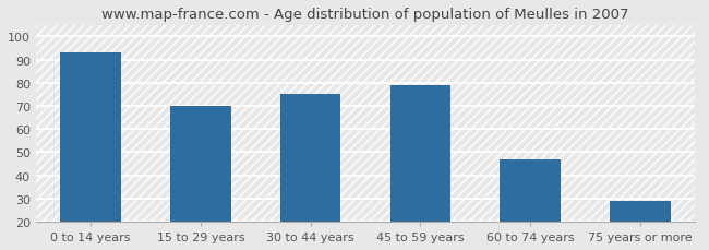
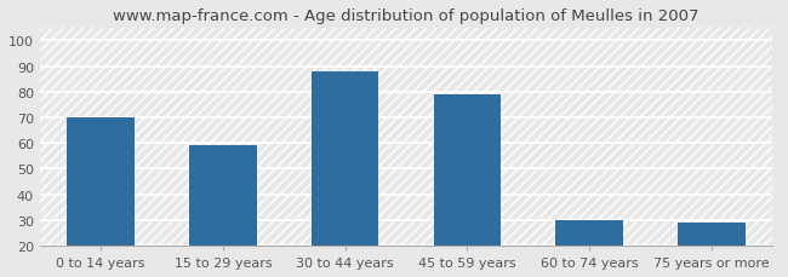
0 to 14 years: 93 -> 70
15 to 29 years: 70 -> 59
30 to 44 years: 75 -> 88
60 to 74 years: 47 -> 30
